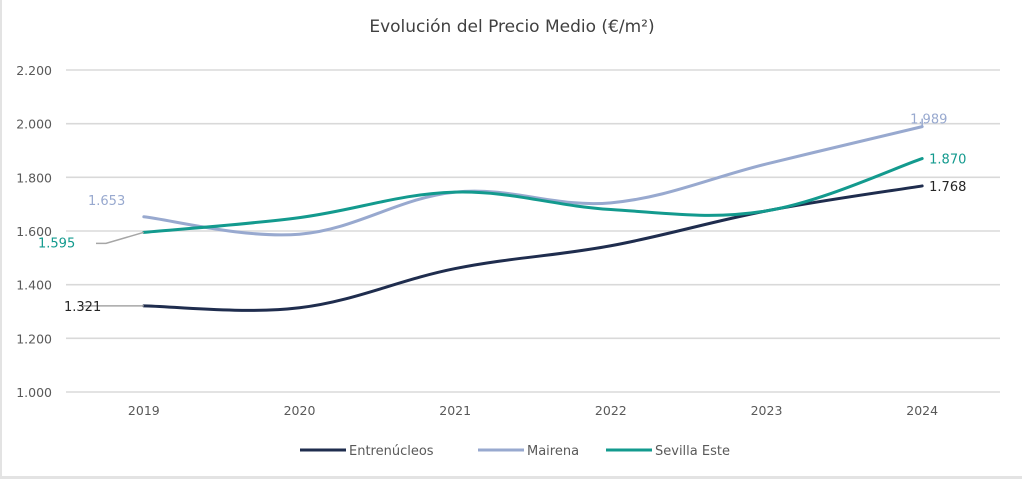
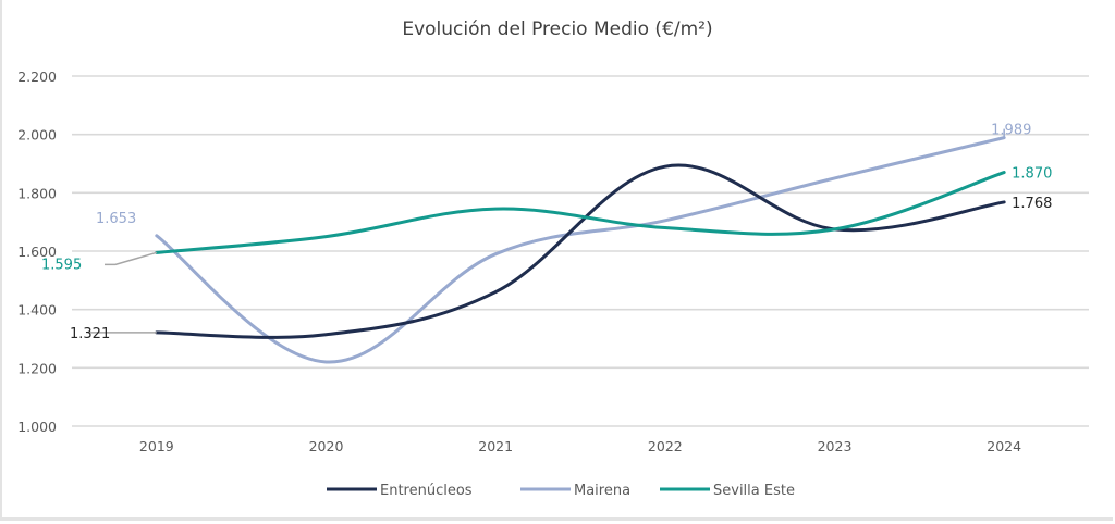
Mairena/2020: 1590 -> 1220
Mairena/2021: 1740 -> 1590
Entrenúcleos/2022: 1540 -> 1890
